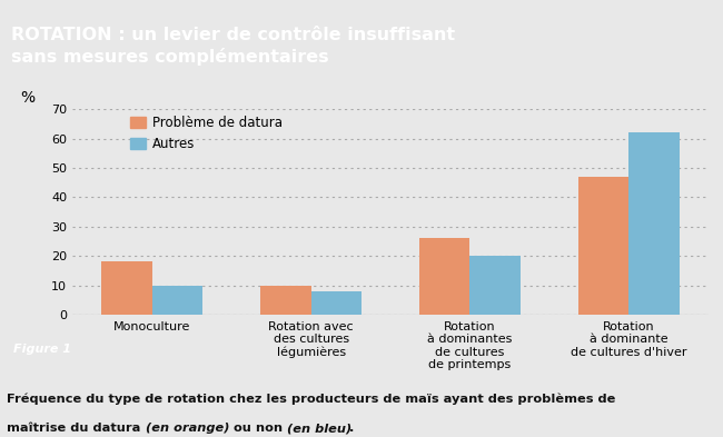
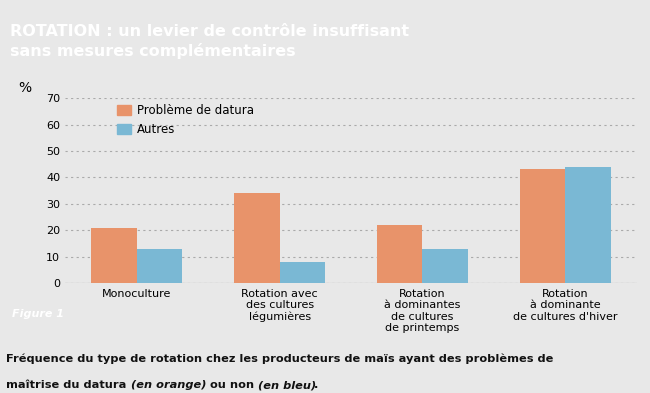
Problème de datura/Monoculture: 18 -> 21
Autres/Monoculture: 10 -> 13
Problème de datura/Rotation avec des cultures légumières: 10 -> 34
Problème de datura/Rotation à dominantes de cultures de printemps: 26 -> 22
Autres/Rotation à dominantes de cultures de printemps: 20 -> 13
Problème de datura/Rotation à dominante de cultures d'hiver: 47 -> 43
Autres/Rotation à dominante de cultures d'hiver: 62 -> 44
